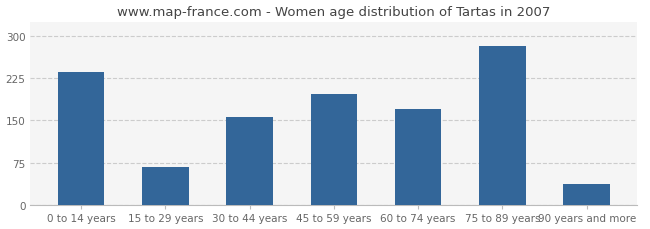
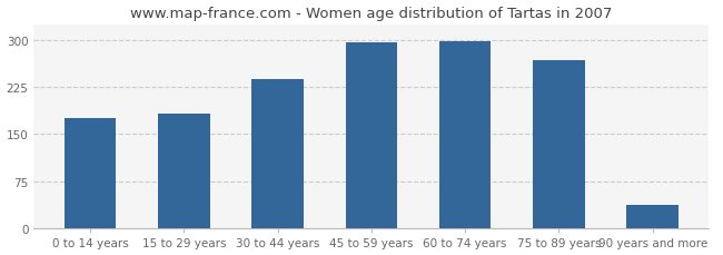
0 to 14 years: 236 -> 175
15 to 29 years: 68 -> 182
30 to 44 years: 156 -> 238
45 to 59 years: 196 -> 295
60 to 74 years: 170 -> 298
75 to 89 years: 282 -> 268
